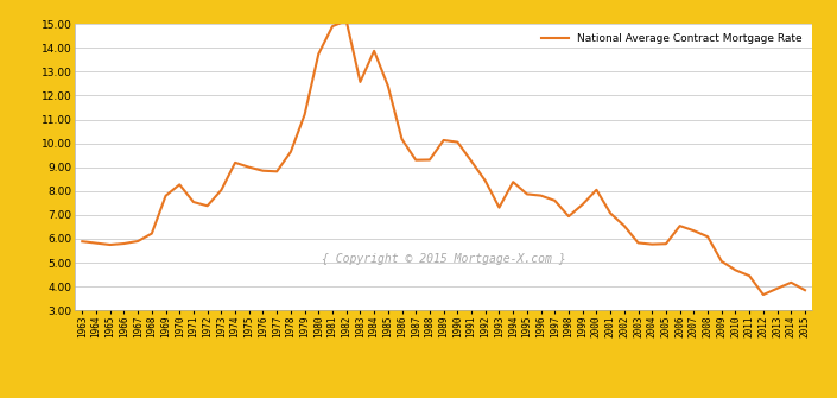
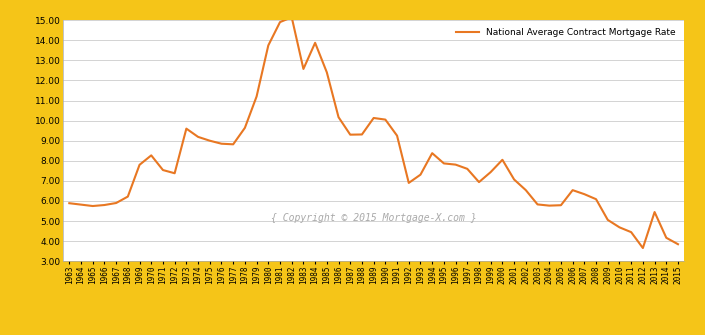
1973: 8.04 -> 9.60
1992: 8.43 -> 6.90
2013: 3.92 -> 5.45
